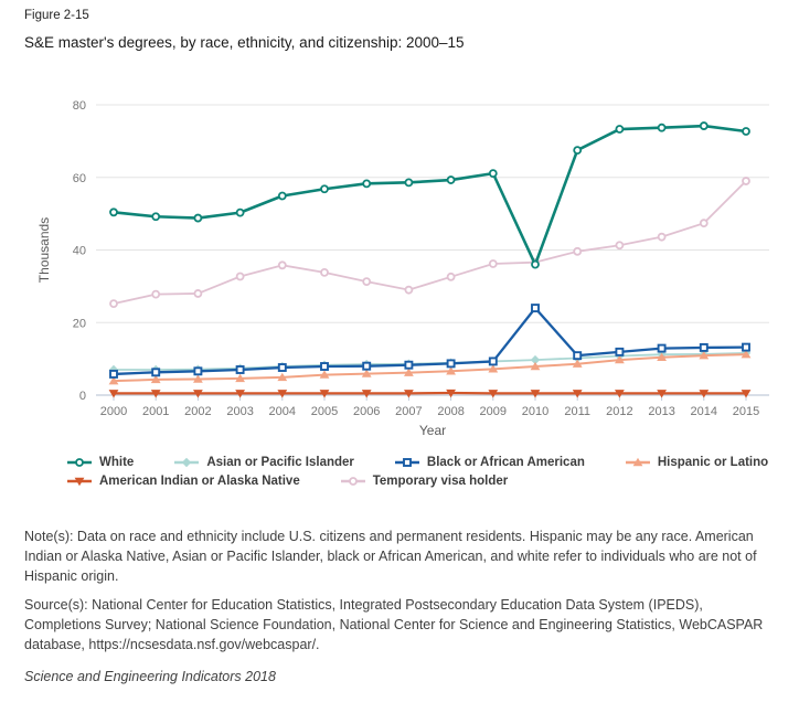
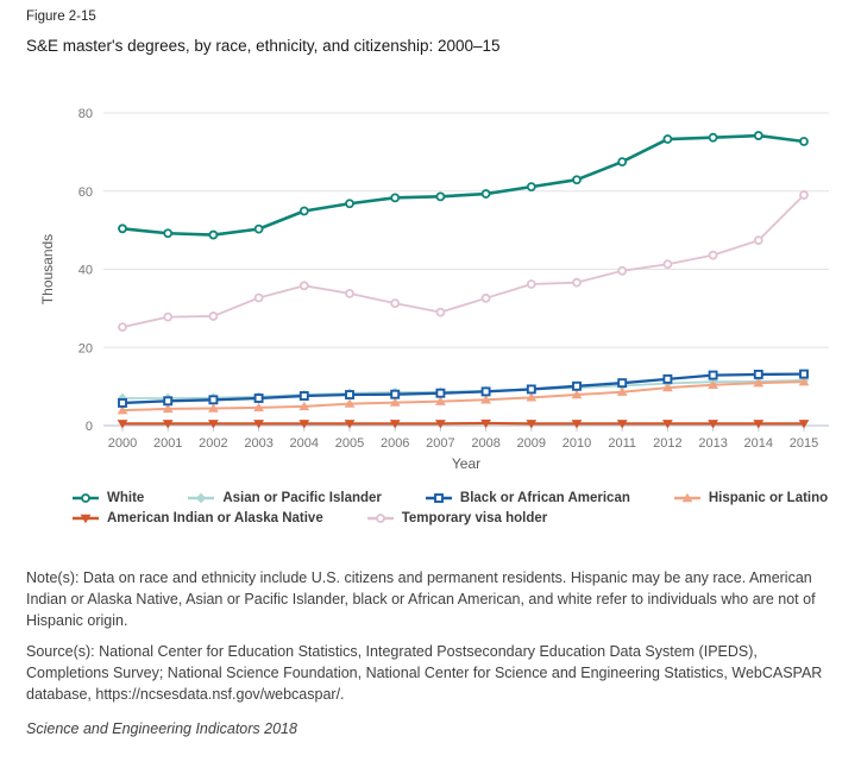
White/2010: 36 -> 63
Black or African American/2010: 24 -> 10
